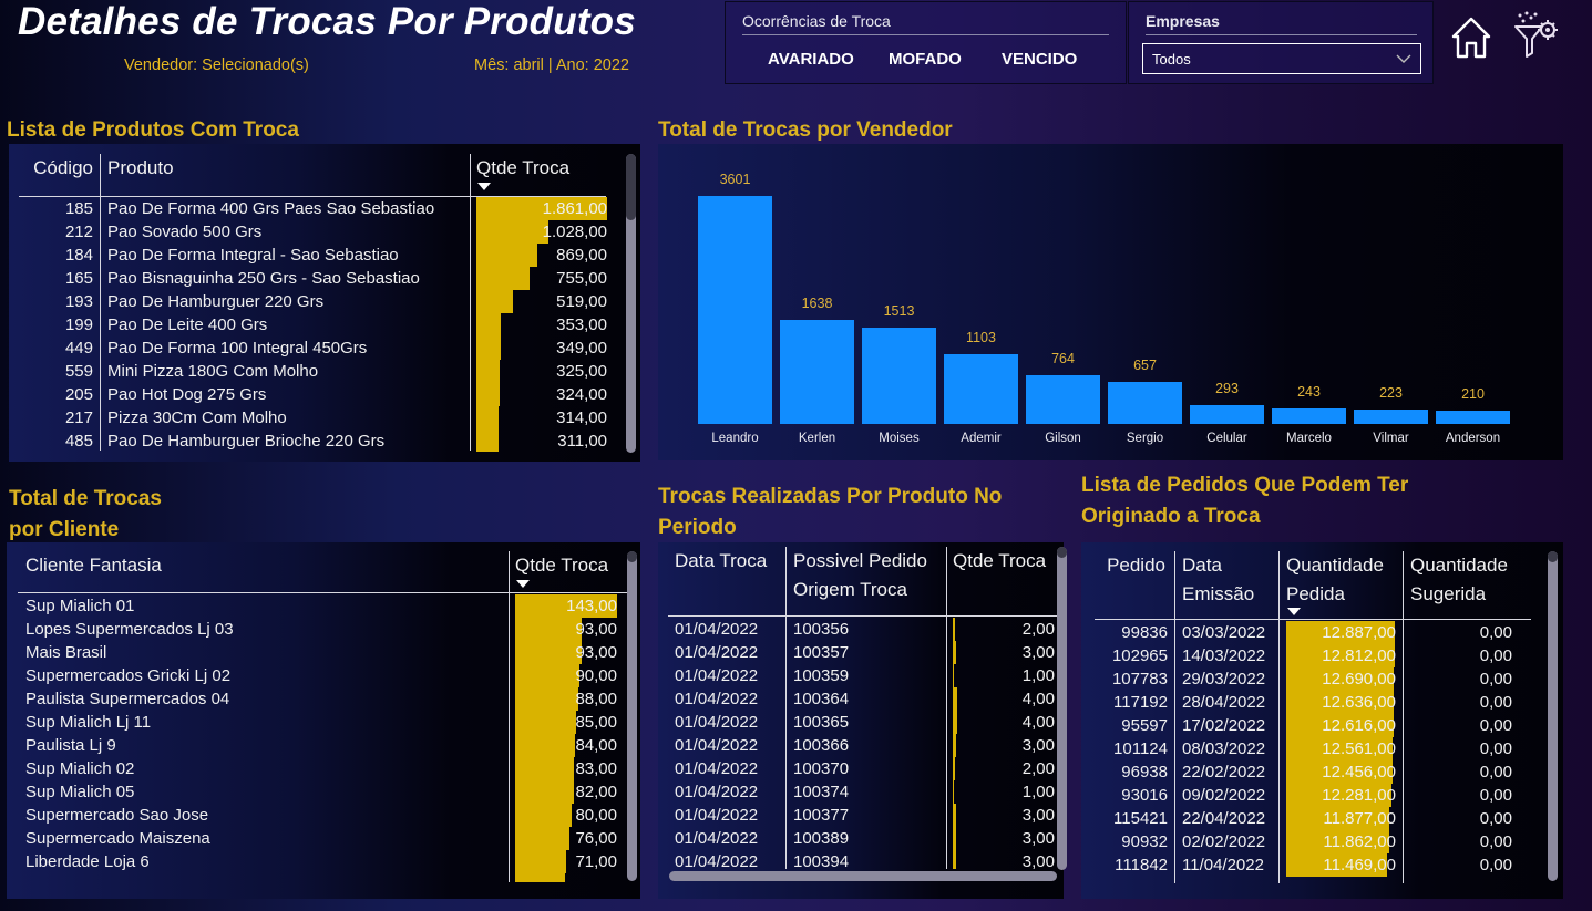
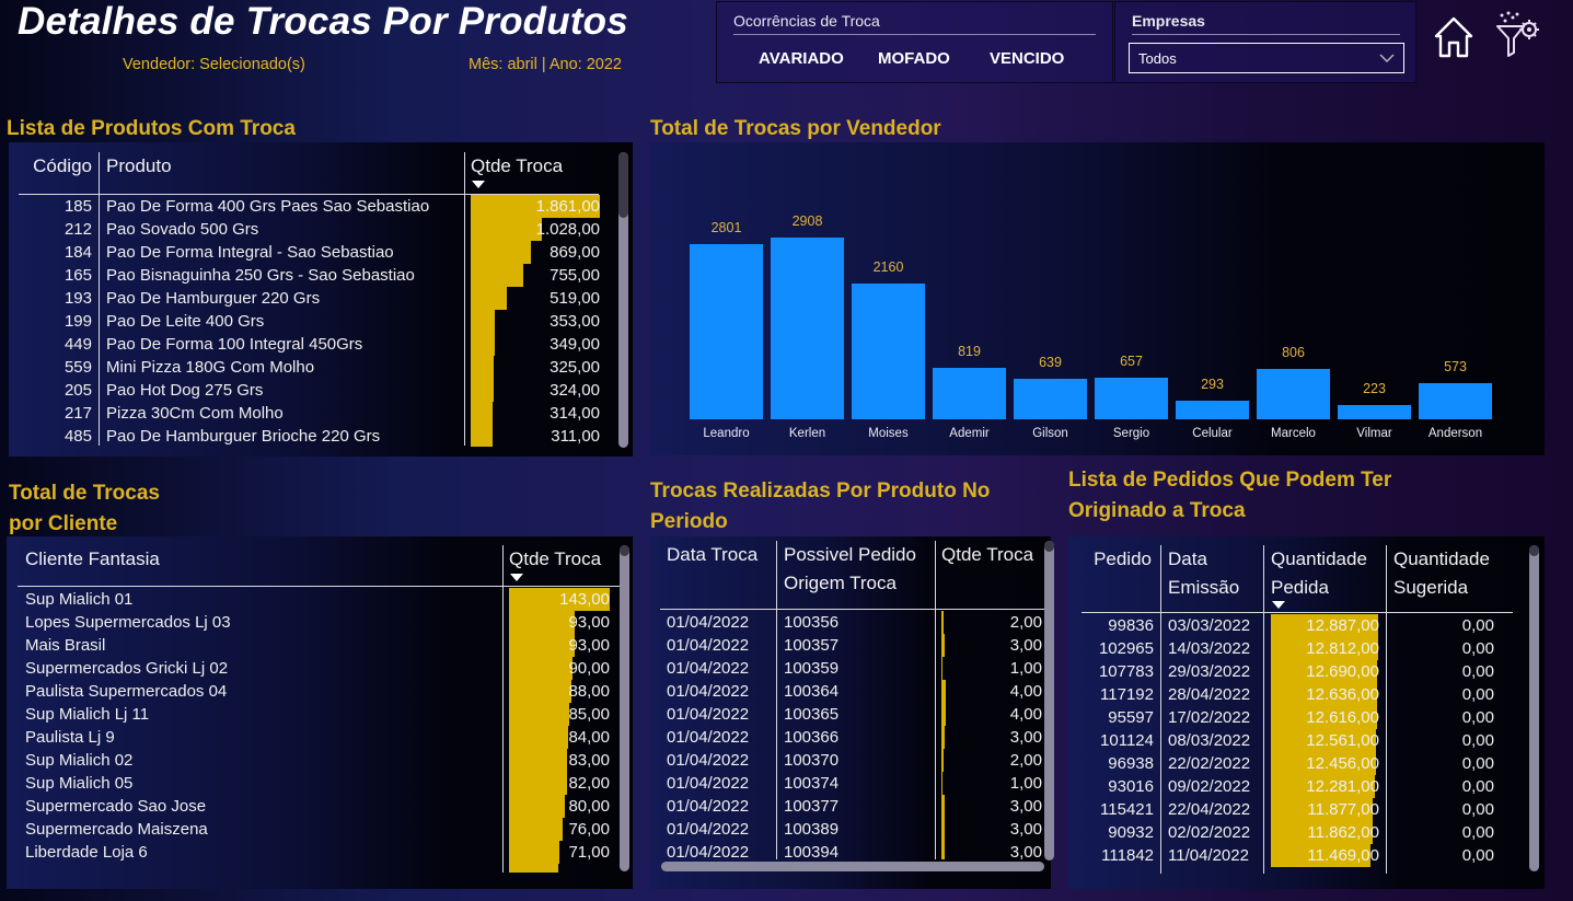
Leandro: 3601 -> 2801
Kerlen: 1638 -> 2908
Moises: 1513 -> 2160
Ademir: 1103 -> 819
Gilson: 764 -> 639
Marcelo: 243 -> 806
Anderson: 210 -> 573
